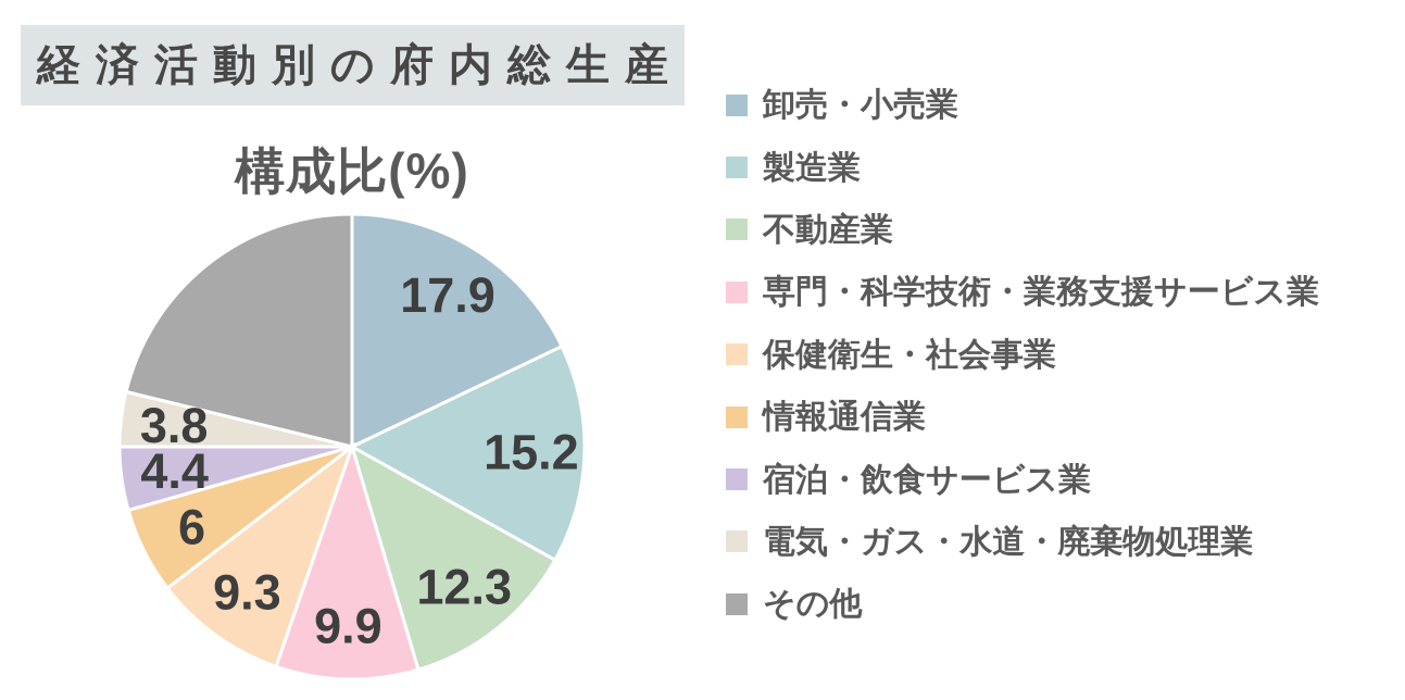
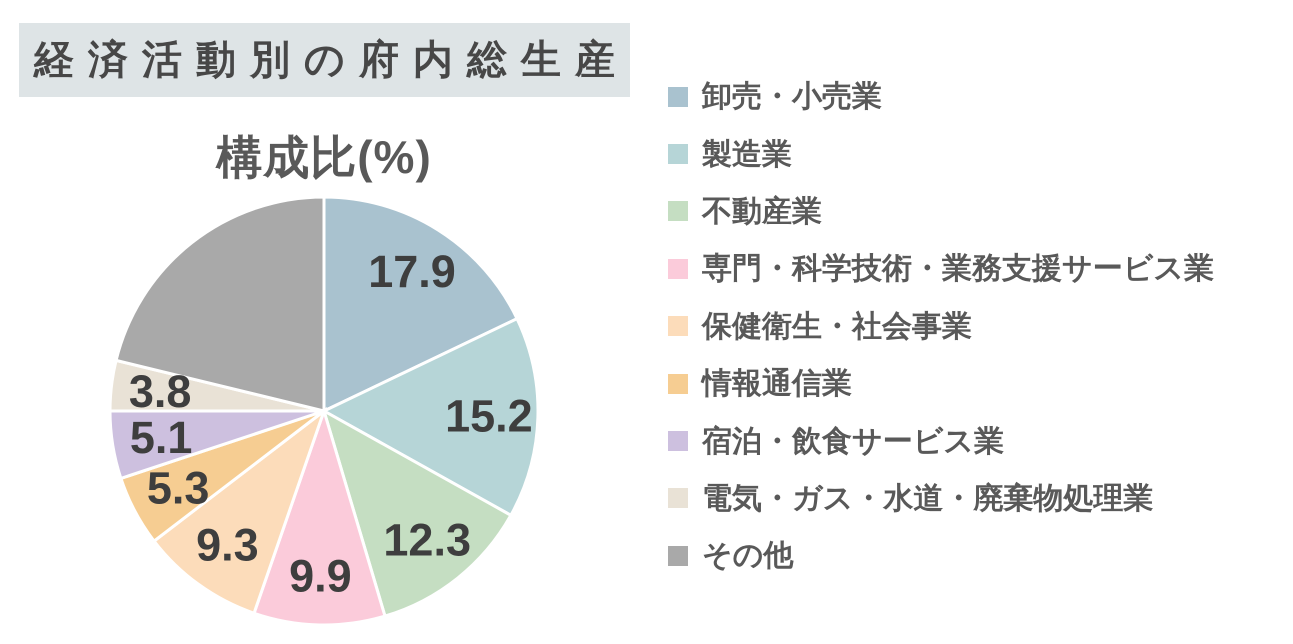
情報通信業: 6 -> 5.3
宿泊・飲食サービス業: 4.4 -> 5.1
